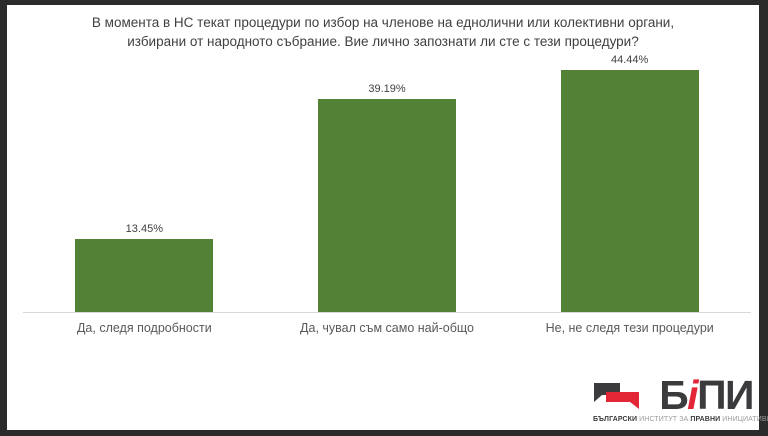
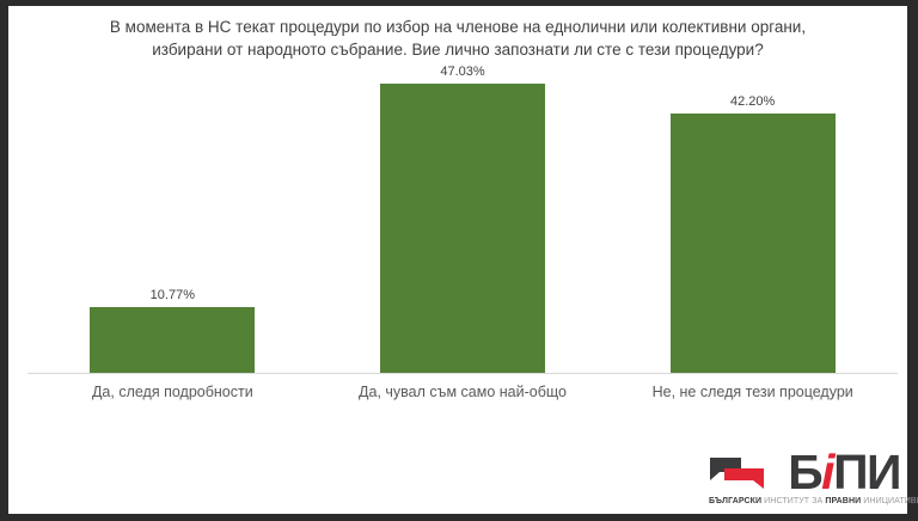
Да, следя подробности: 13.45% -> 10.77%
Да, чувал съм само най-общо: 39.19% -> 47.03%
Не, не следя тези процедури: 44.44% -> 42.20%
